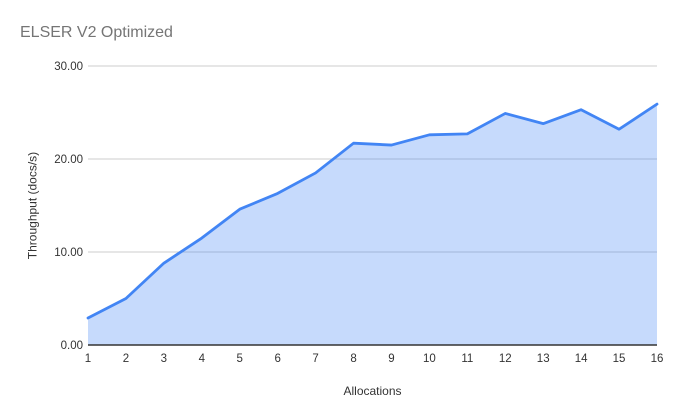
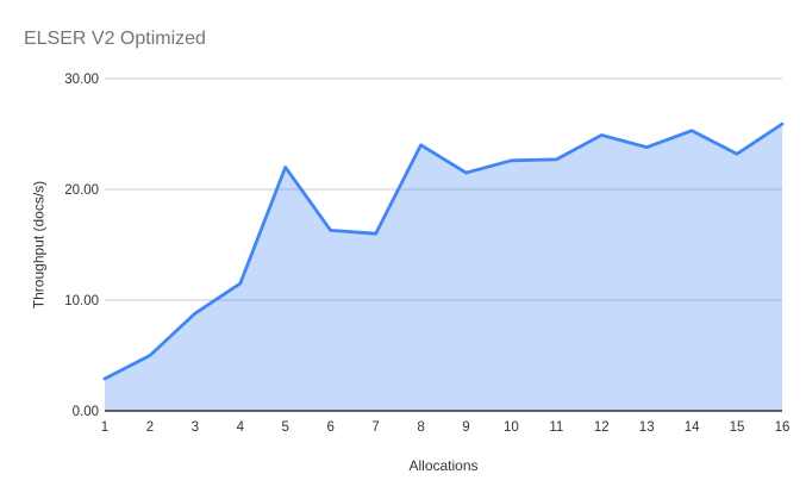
5: 15 -> 22
7: 18 -> 16
8: 22 -> 24
